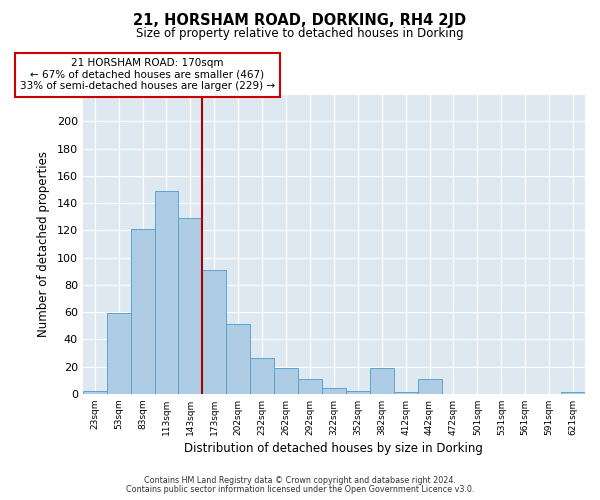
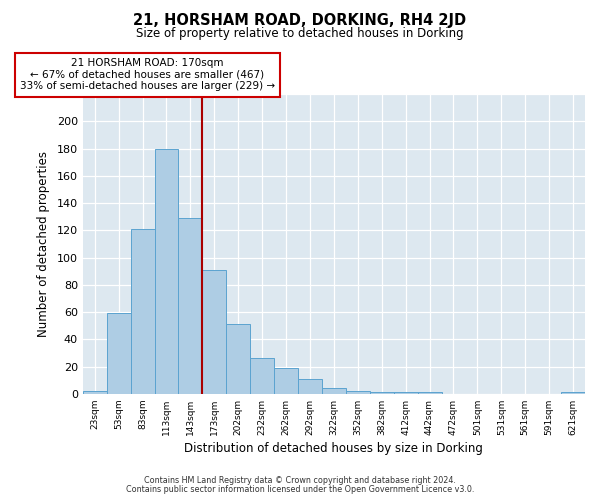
113sqm: 149 -> 180
382sqm: 19 -> 1
442sqm: 11 -> 1
